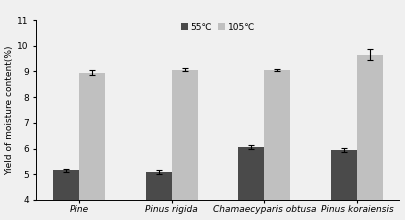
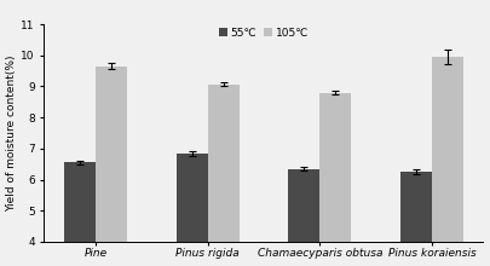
55℃/Pine: 5.15 -> 6.55
105℃/Pine: 8.95 -> 9.65
55℃/Pinus rigida: 5.10 -> 6.85
55℃/Chamaecyparis obtusa: 6.05 -> 6.35
105℃/Chamaecyparis obtusa: 9.05 -> 8.80
55℃/Pinus koraiensis: 5.95 -> 6.25
105℃/Pinus koraiensis: 9.65 -> 9.95
